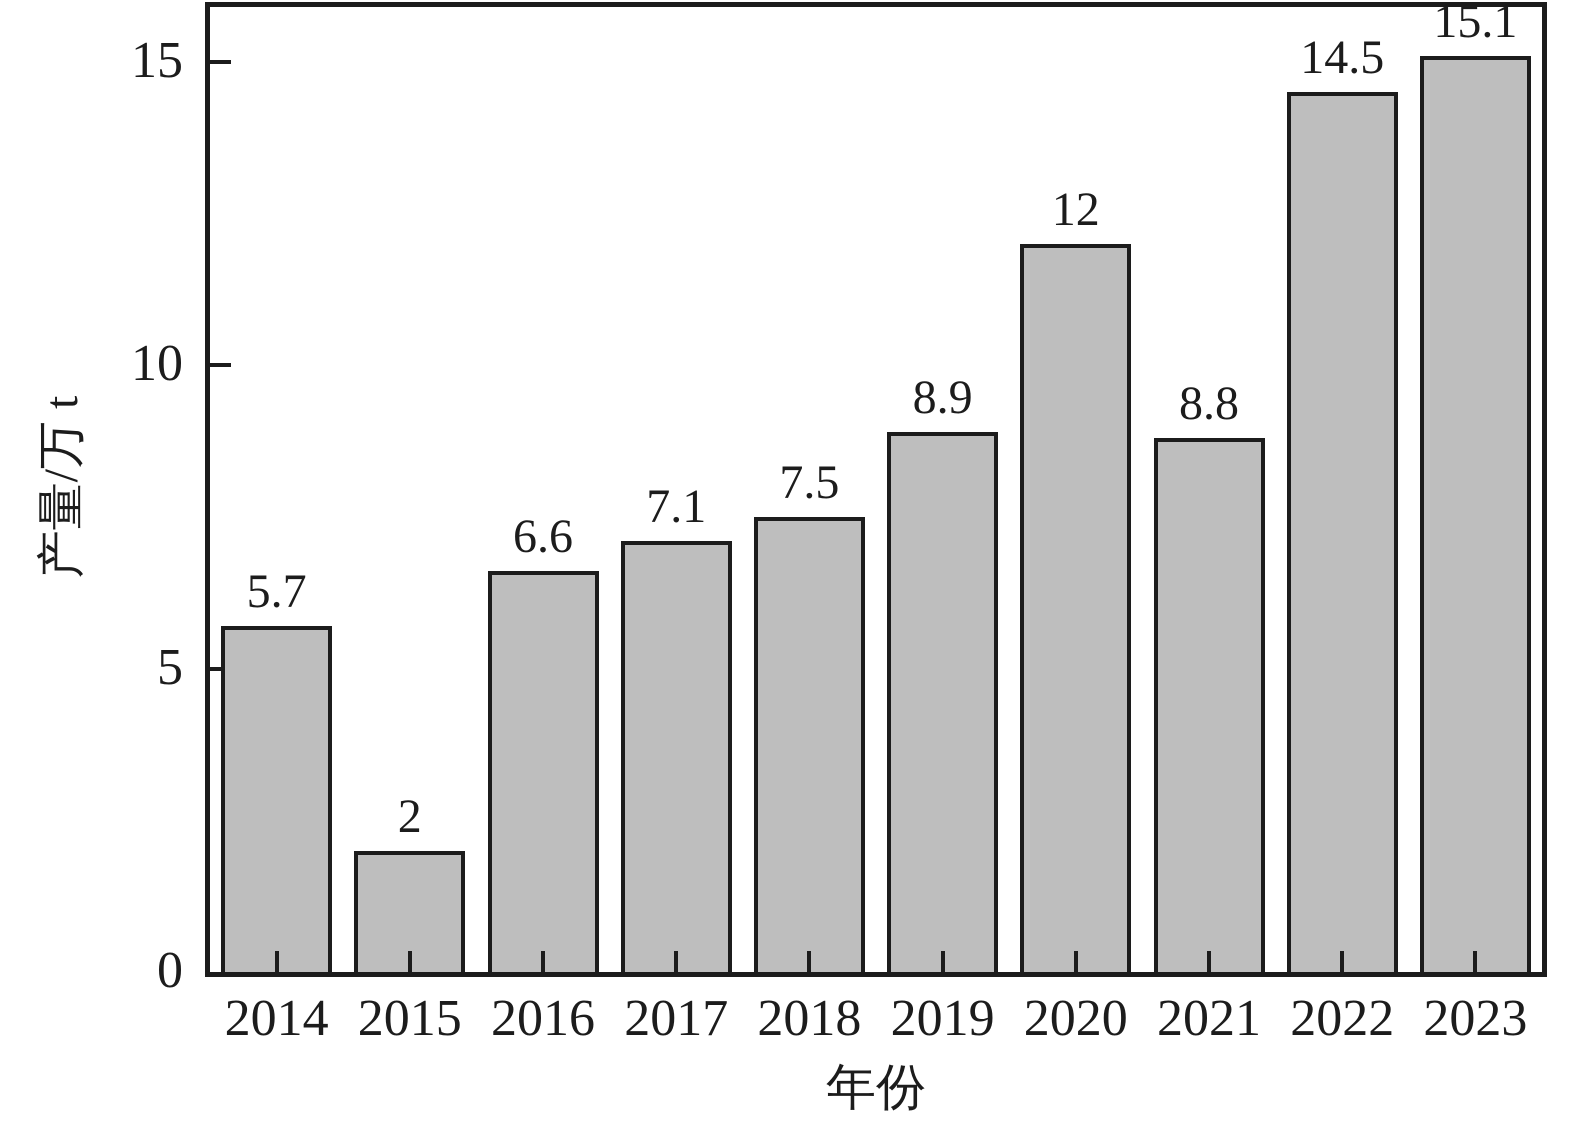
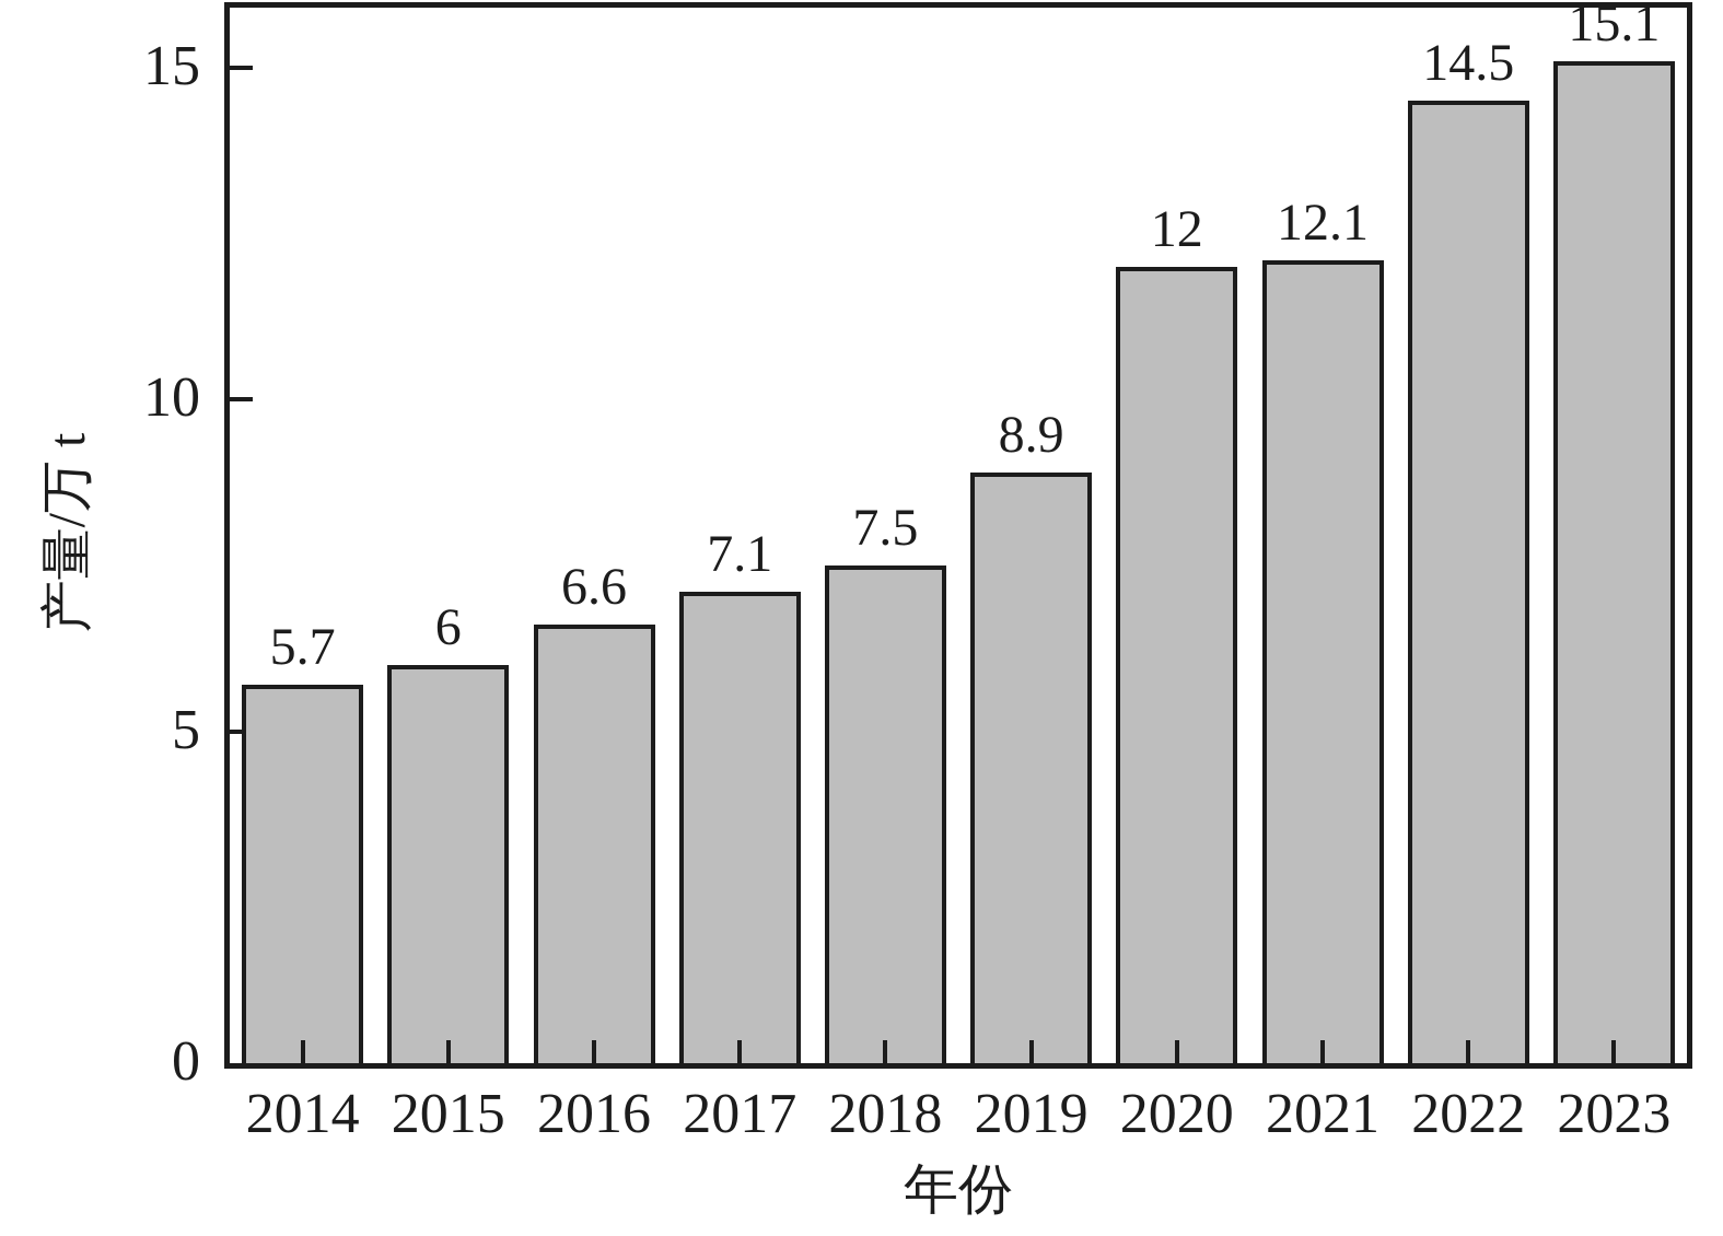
2015: 2 -> 6
2021: 8.8 -> 12.1
